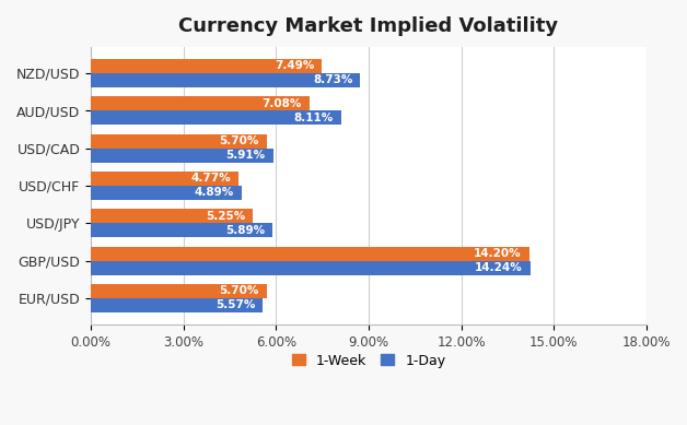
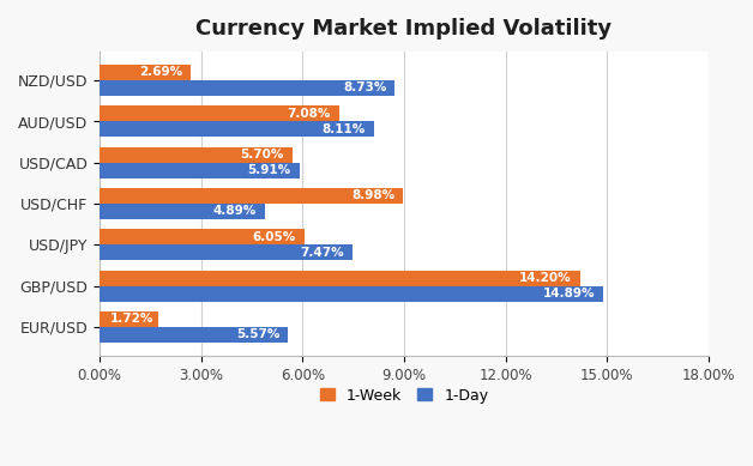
1-Week/NZD/USD: 7.49% -> 2.69%
1-Week/USD/CHF: 4.77% -> 8.98%
1-Week/USD/JPY: 5.25% -> 6.05%
1-Day/USD/JPY: 5.89% -> 7.47%
1-Day/GBP/USD: 14.24% -> 14.89%
1-Week/EUR/USD: 5.70% -> 1.72%
